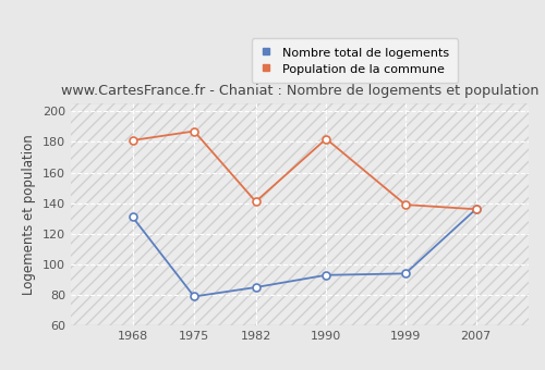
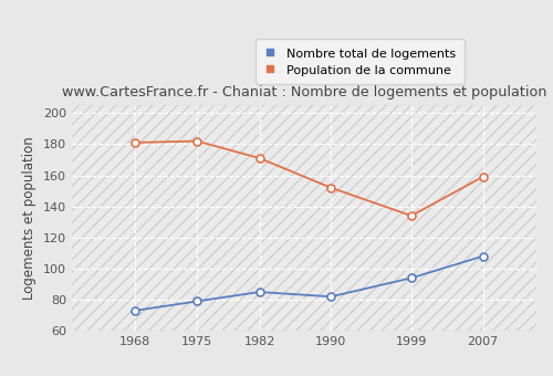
Nombre total de logements/1968: 131 -> 73
Population de la commune/1975: 187 -> 182
Population de la commune/1982: 141 -> 171
Nombre total de logements/1990: 93 -> 82
Population de la commune/1990: 182 -> 152
Population de la commune/1999: 139 -> 134
Nombre total de logements/2007: 136 -> 108
Population de la commune/2007: 136 -> 159
